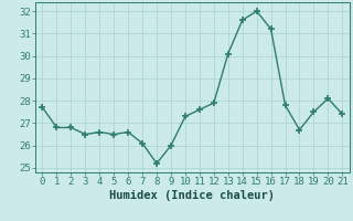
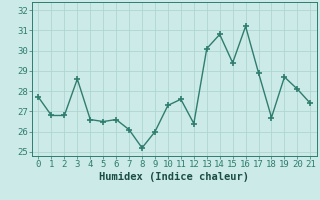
3: 26.5 -> 28.6
12: 27.9 -> 26.4
14: 31.6 -> 30.8
15: 32.0 -> 29.4
17: 27.8 -> 28.9
19: 27.5 -> 28.7
